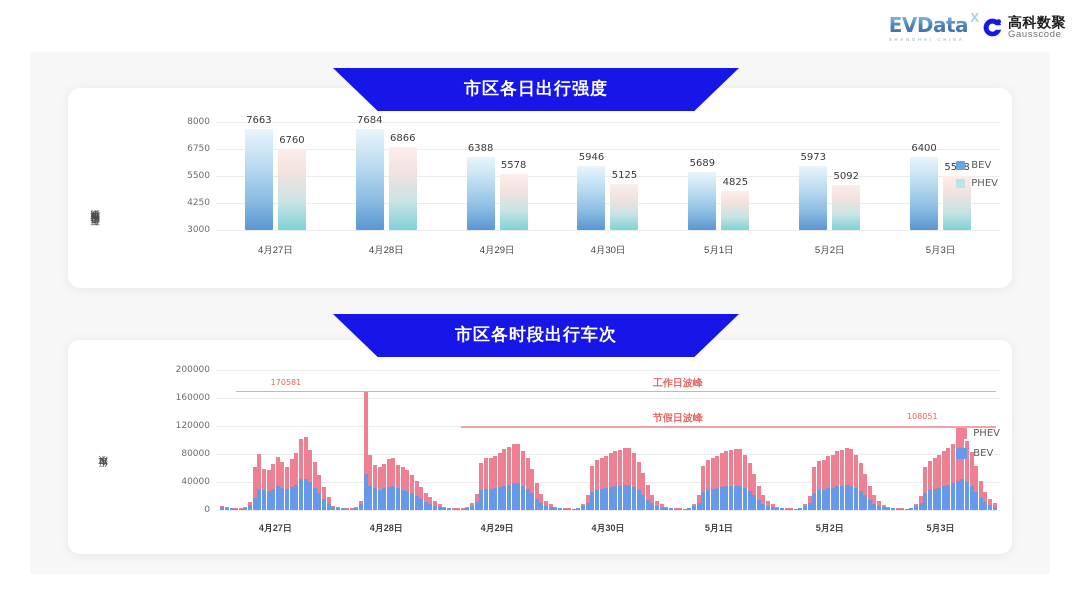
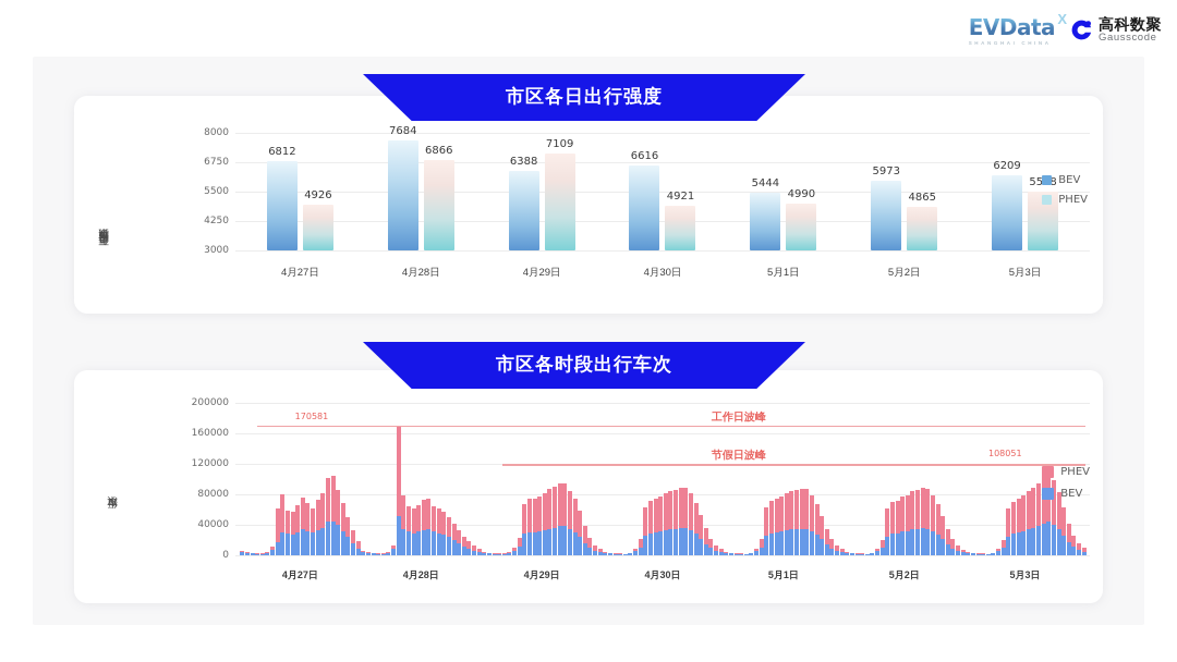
市区各日出行强度/BEV/4月27日: 7663 -> 6812
市区各日出行强度/PHEV/4月27日: 6760 -> 4926
市区各日出行强度/PHEV/4月29日: 5578 -> 7109
市区各日出行强度/BEV/4月30日: 5946 -> 6616
市区各日出行强度/PHEV/4月30日: 5125 -> 4921
市区各日出行强度/BEV/5月1日: 5689 -> 5444
市区各日出行强度/PHEV/5月1日: 4825 -> 4990
市区各日出行强度/PHEV/5月2日: 5092 -> 4865
市区各日出行强度/BEV/5月3日: 6400 -> 6209
